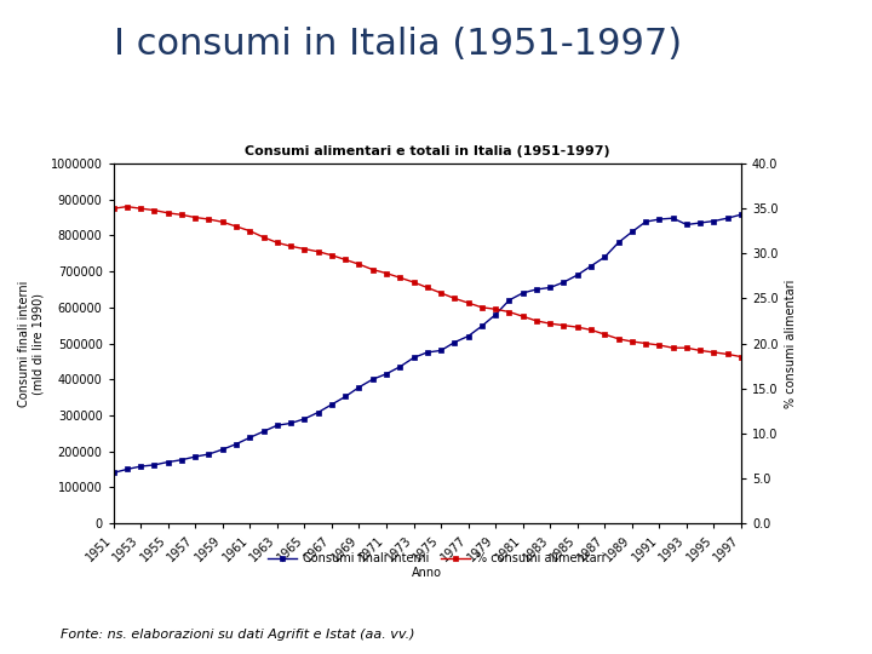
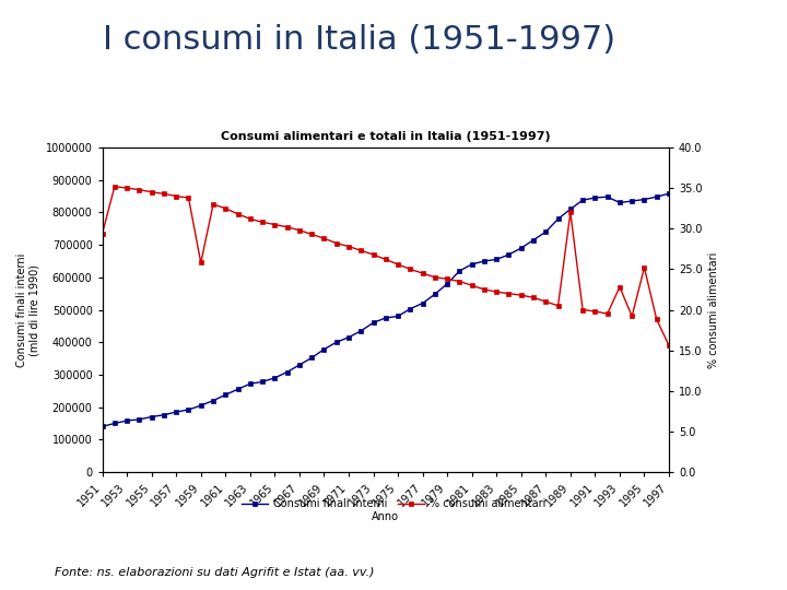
% consumi alimentari/1951: 35.0 -> 29.4
% consumi alimentari/1959: 33.5 -> 25.8
% consumi alimentari/1989: 20.2 -> 32.0
% consumi alimentari/1993: 19.5 -> 22.8
% consumi alimentari/1995: 19.0 -> 25.2
% consumi alimentari/1997: 18.5 -> 15.6
